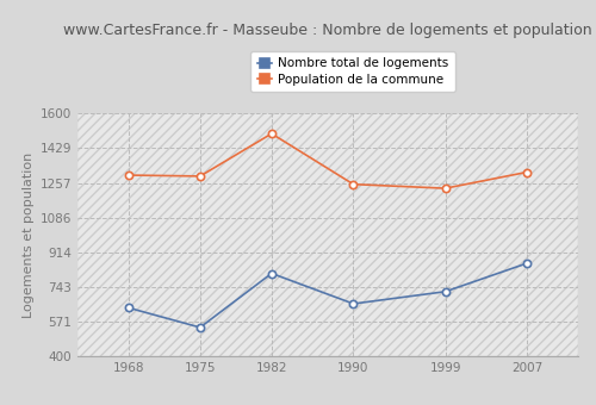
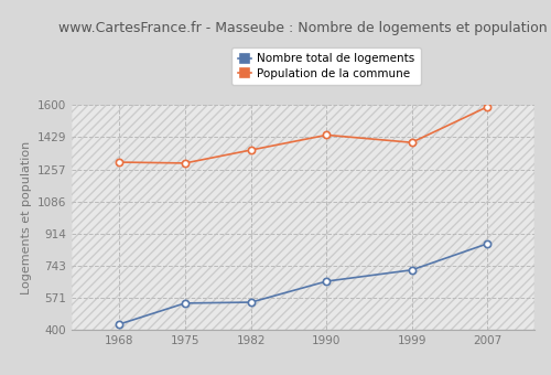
Nombre total de logements/1968: 640 -> 430
Nombre total de logements/1982: 810 -> 550
Population de la commune/1982: 1500 -> 1360
Population de la commune/1990: 1250 -> 1440
Population de la commune/1999: 1230 -> 1400
Population de la commune/2007: 1310 -> 1590
